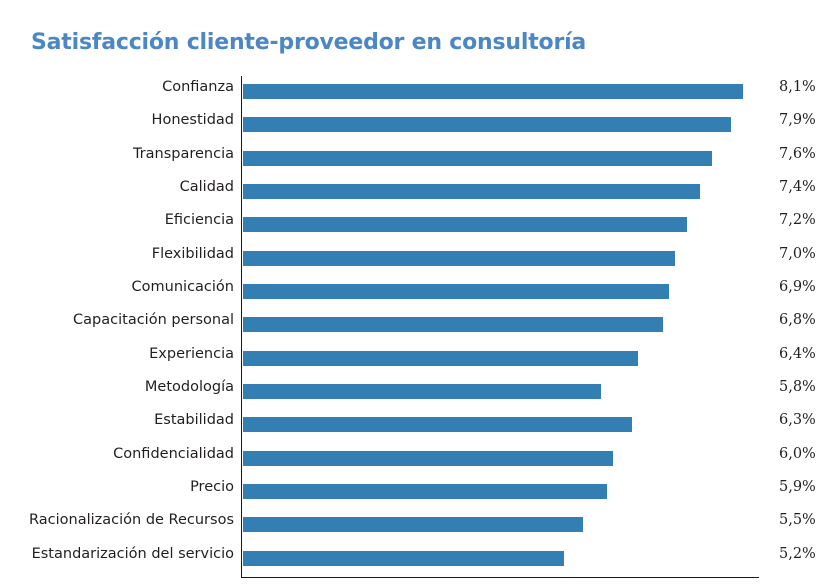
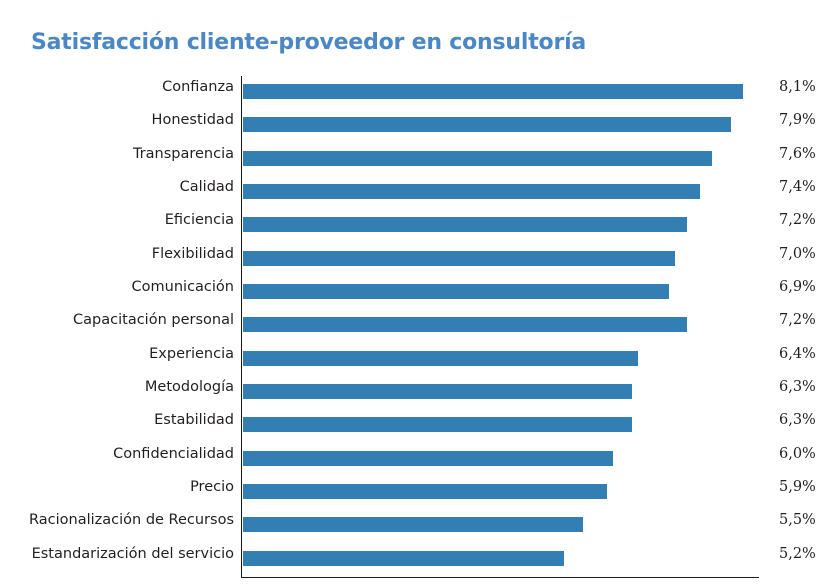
Capacitación personal: 6,8% -> 7,2%
Metodología: 5,8% -> 6,3%
